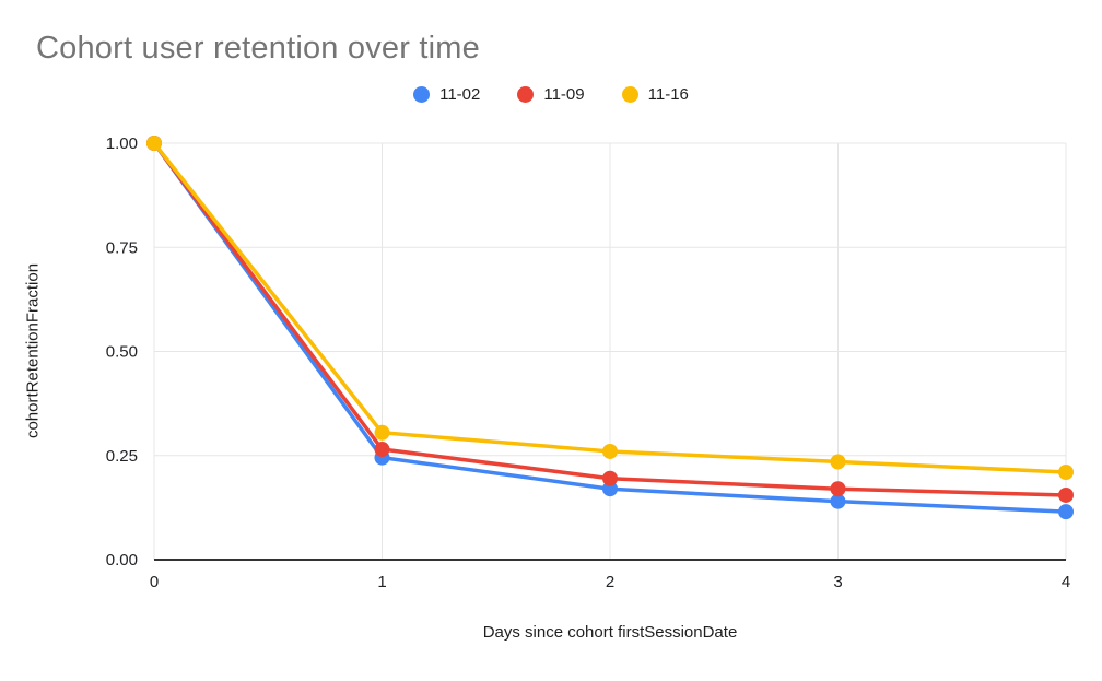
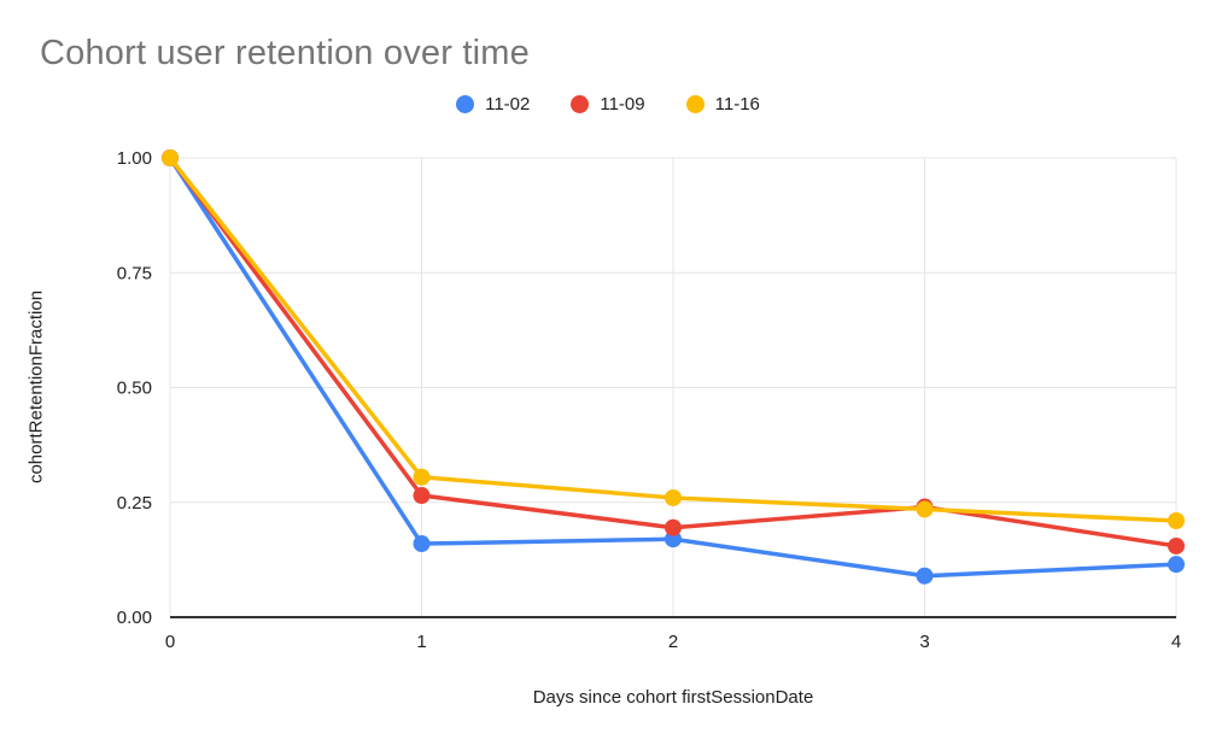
11-02/1: 0.24 -> 0.16
11-02/3: 0.14 -> 0.09
11-09/3: 0.17 -> 0.24
